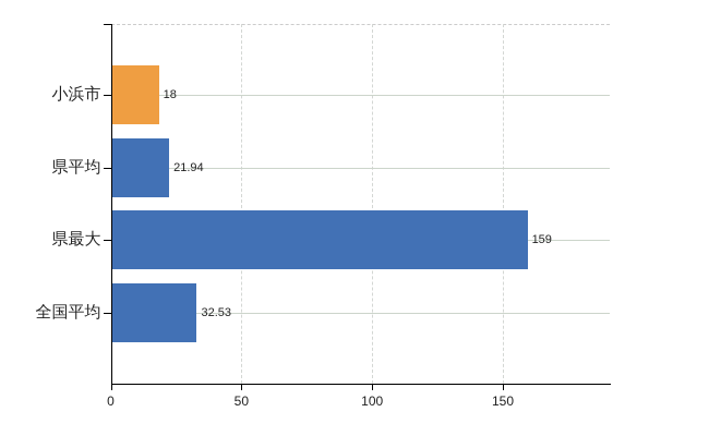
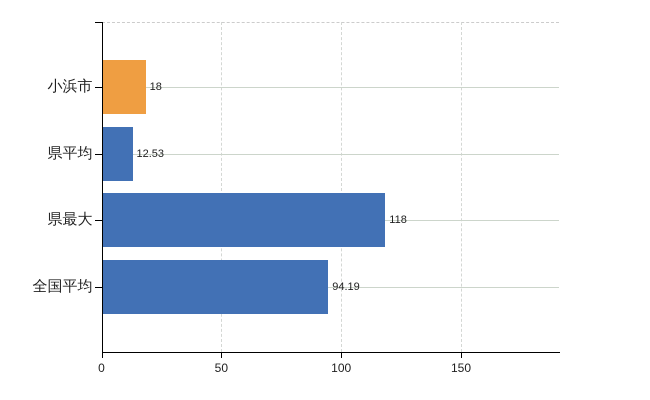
県平均: 21.94 -> 12.53
県最大: 159 -> 118
全国平均: 32.53 -> 94.19
